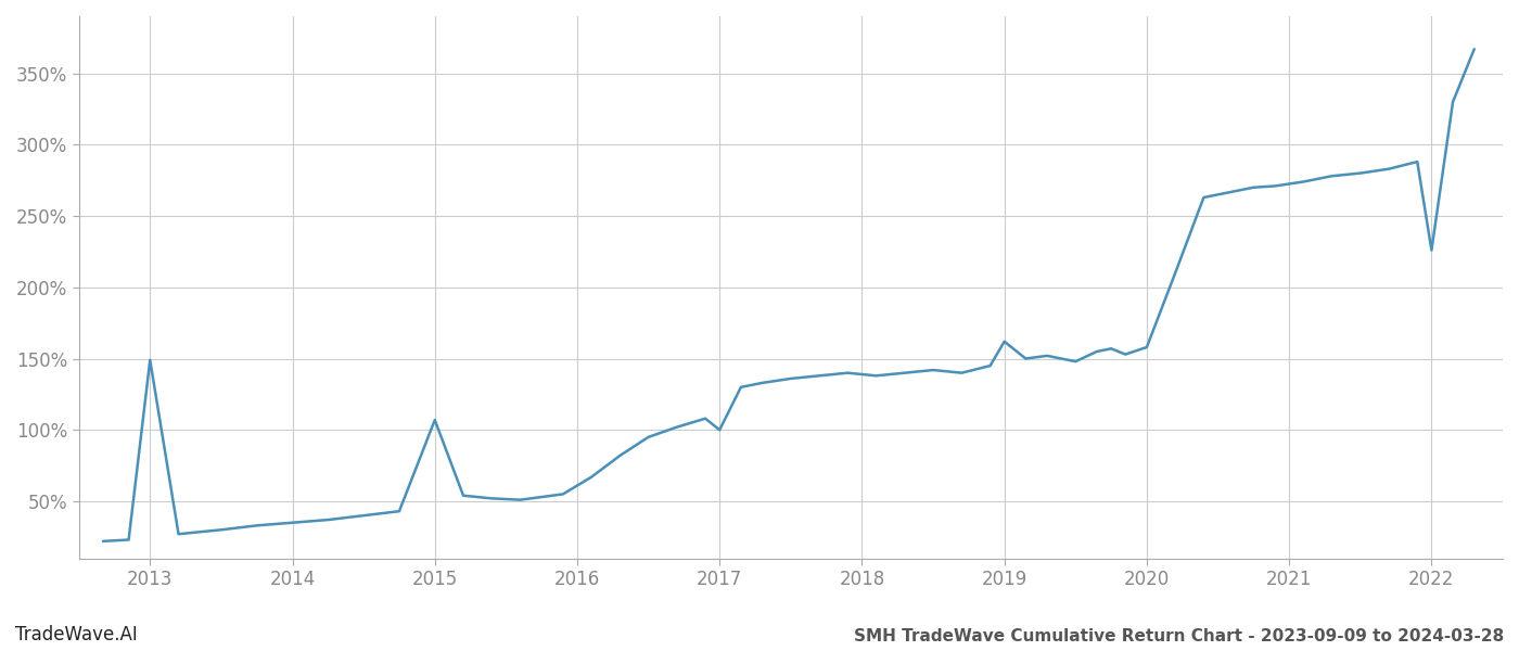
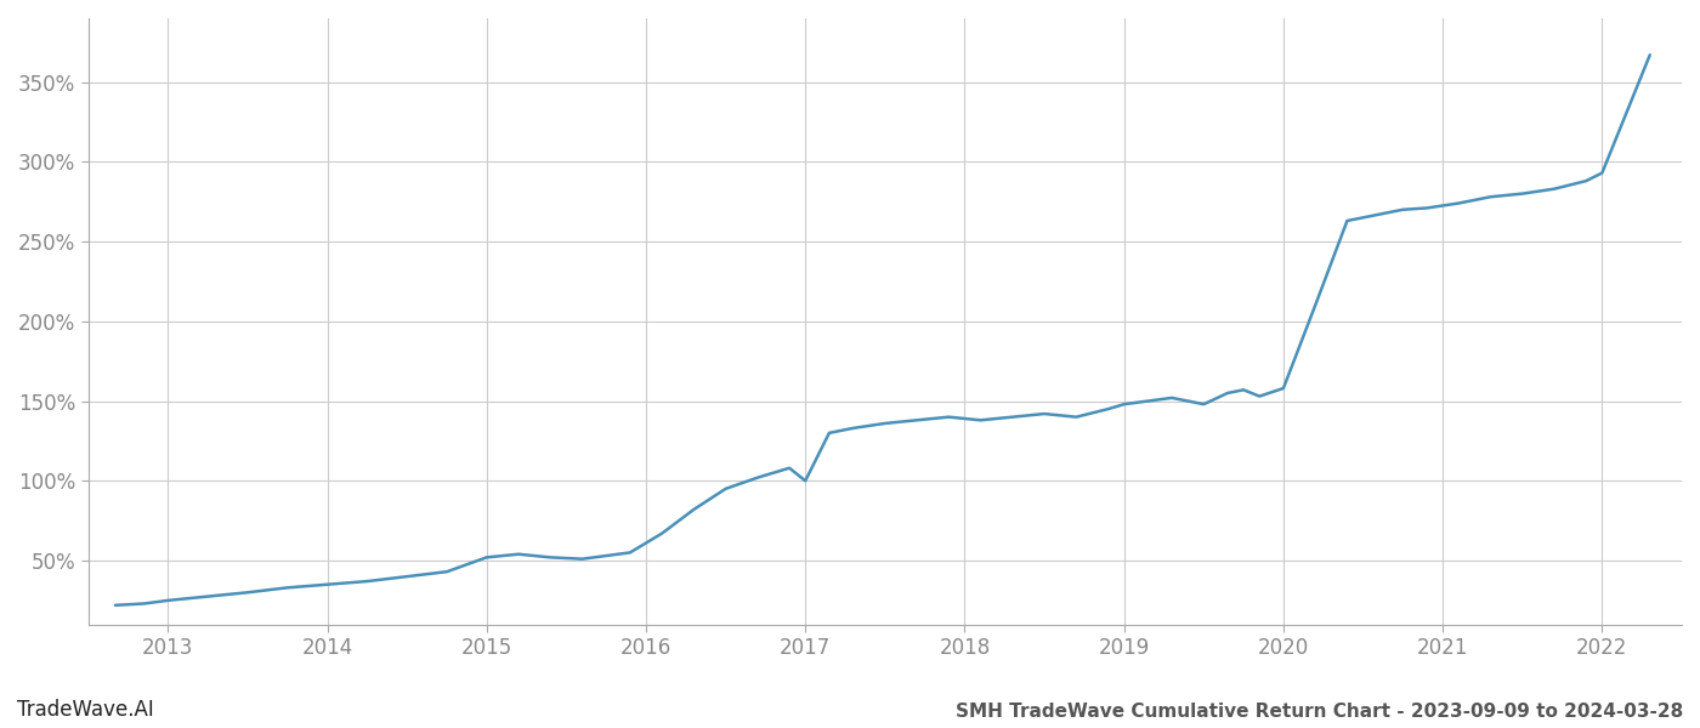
2013: 149% -> 25%
2015: 107% -> 52%
2019: 162% -> 148%
2022: 226% -> 293%
